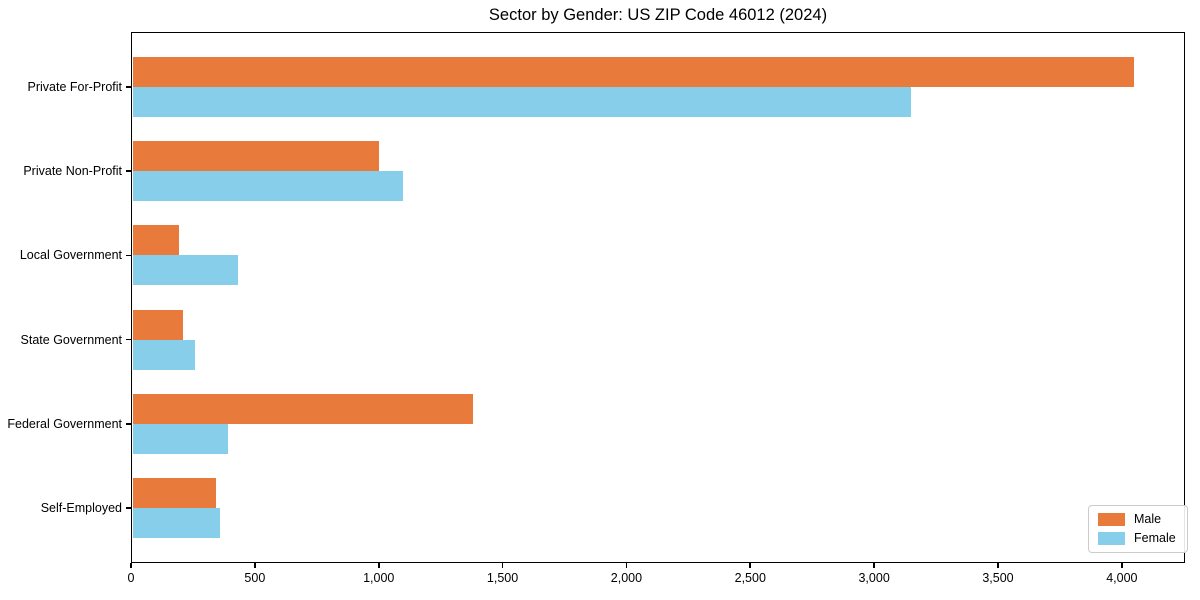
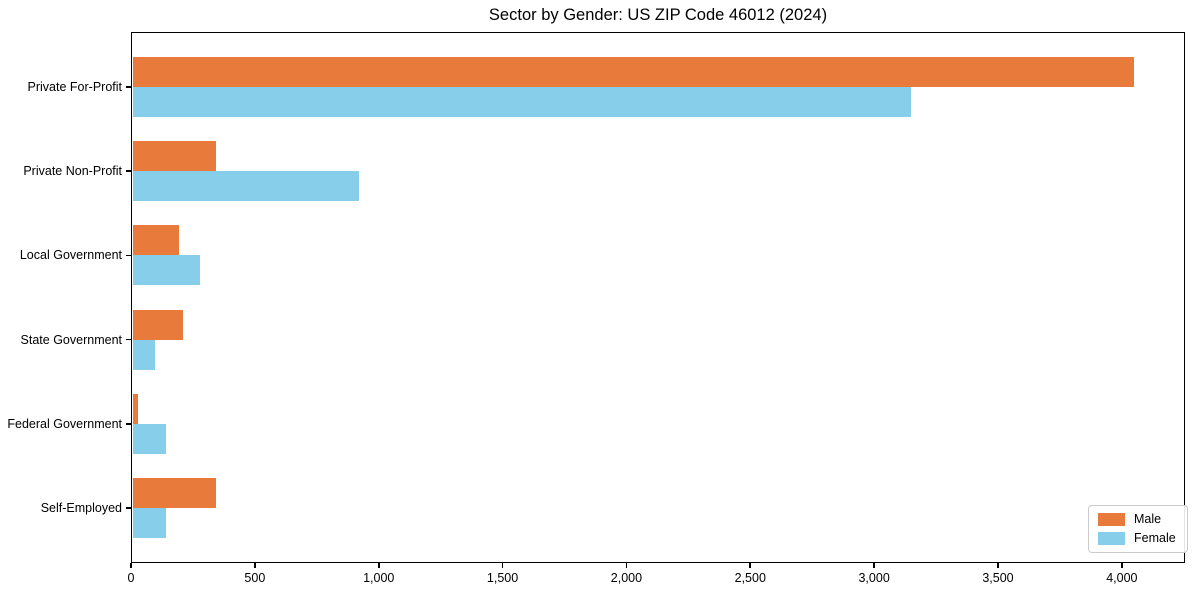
Male/Private Non-Profit: 1000 -> 340
Female/Private Non-Profit: 1100 -> 920
Female/Local Government: 430 -> 280
Female/State Government: 260 -> 100
Male/Federal Government: 1380 -> 30
Female/Federal Government: 390 -> 140
Female/Self-Employed: 360 -> 140
